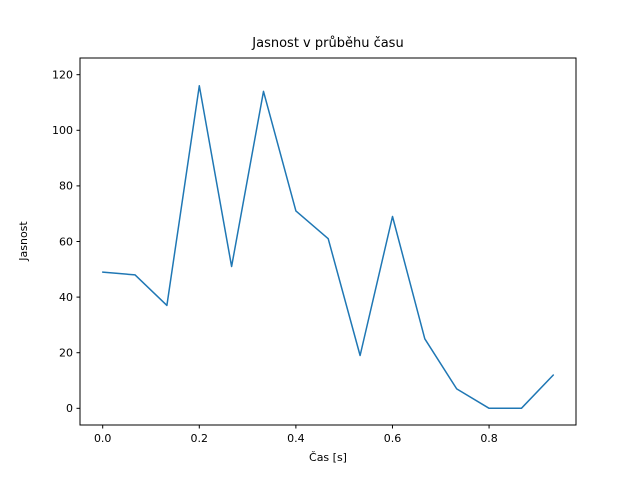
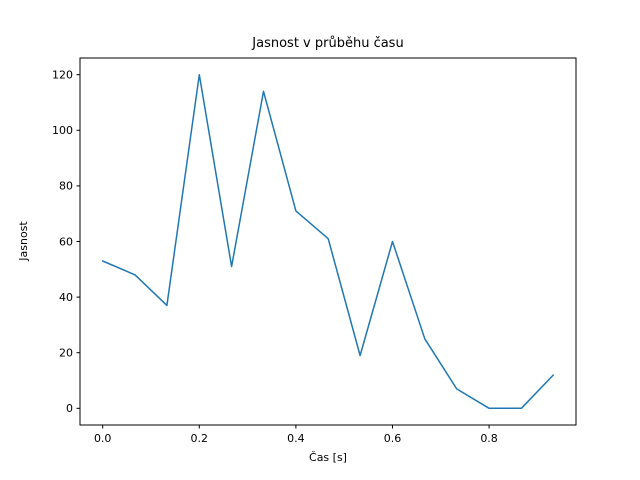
0.0: 49 -> 53
0.2: 116 -> 120
0.6: 69 -> 60
